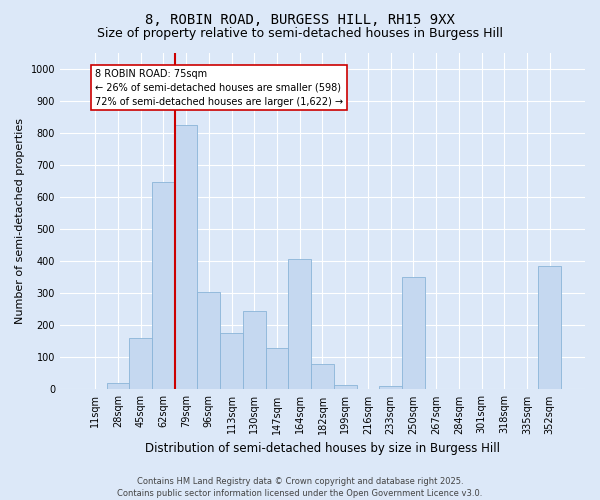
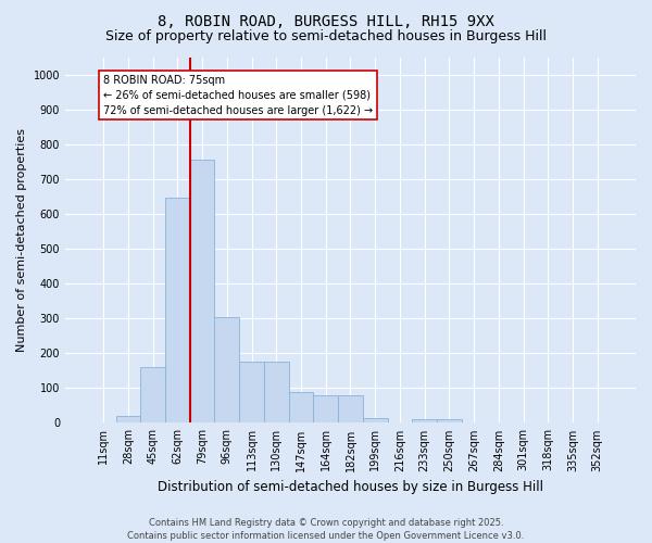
79sqm: 825 -> 755
130sqm: 245 -> 175
147sqm: 130 -> 90
164sqm: 405 -> 80
250sqm: 350 -> 10
352sqm: 385 -> 2
